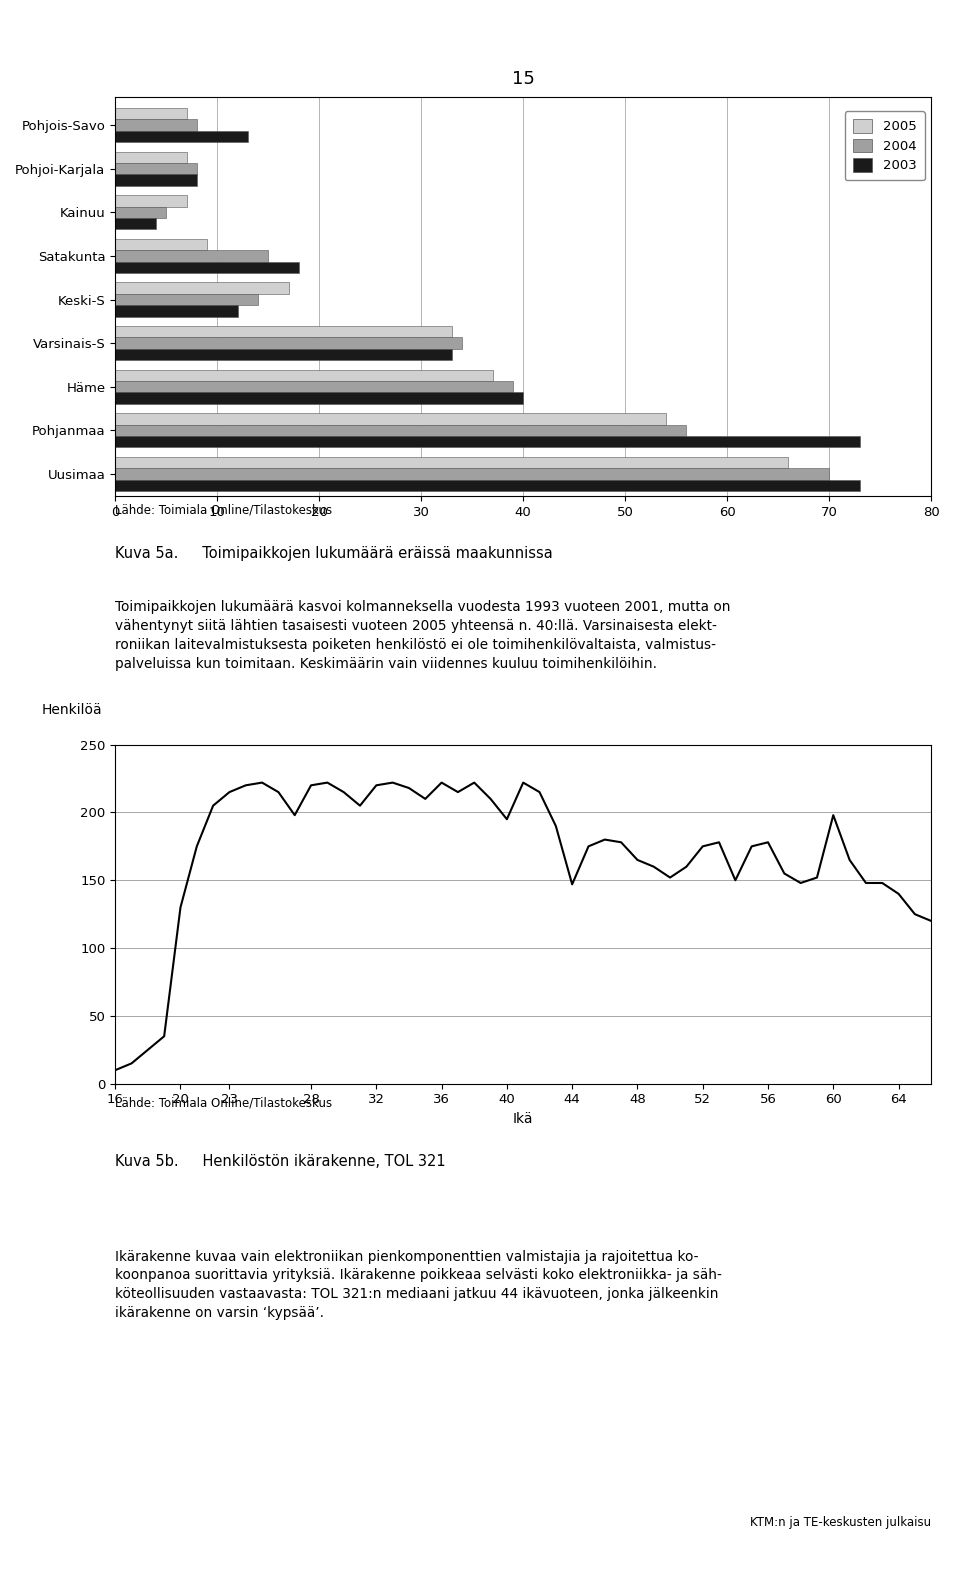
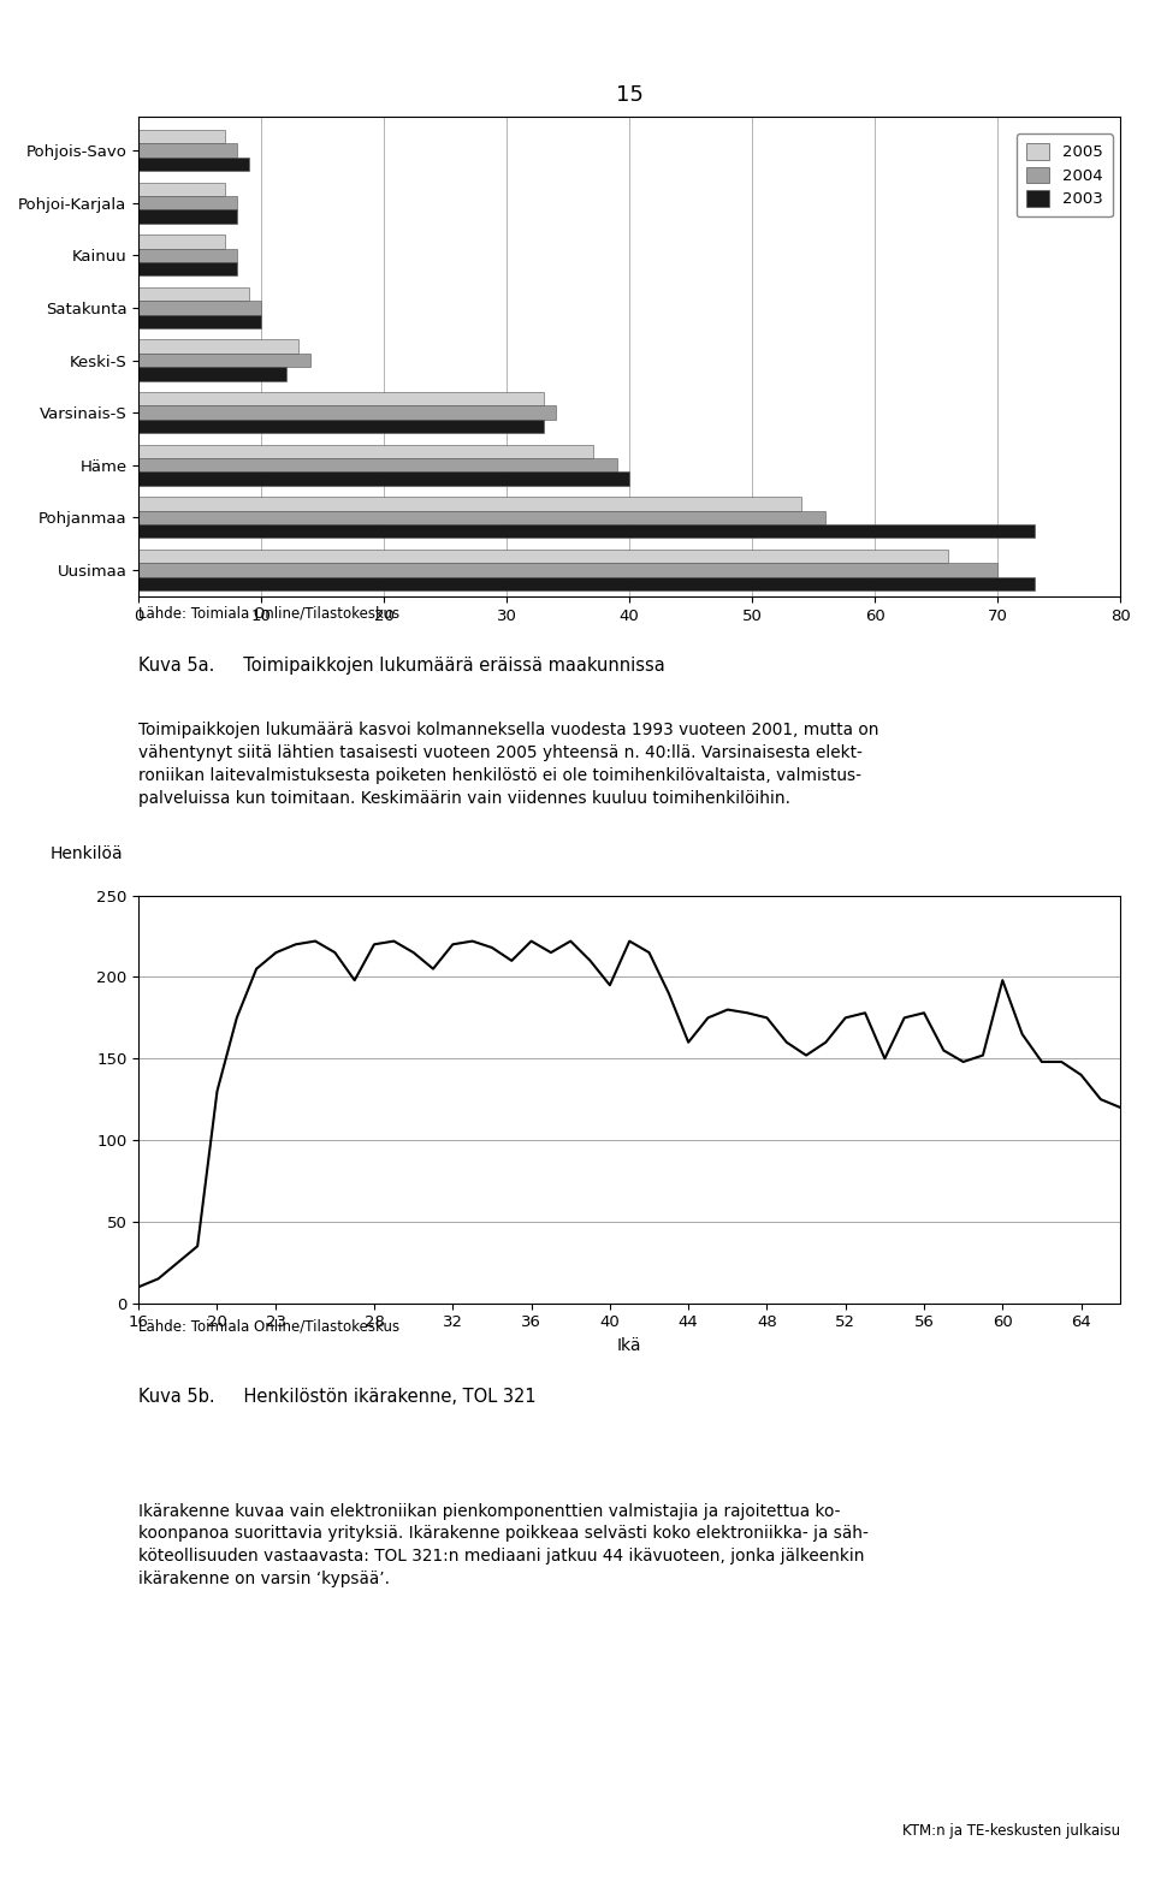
2003/Pohjois-Savo: 13 -> 9
2004/Kainuu: 5 -> 8
2003/Kainuu: 4 -> 8
2004/Satakunta: 15 -> 10
2003/Satakunta: 18 -> 10
2005/Keski-S: 17 -> 13
44: 147 -> 160
48: 165 -> 175
